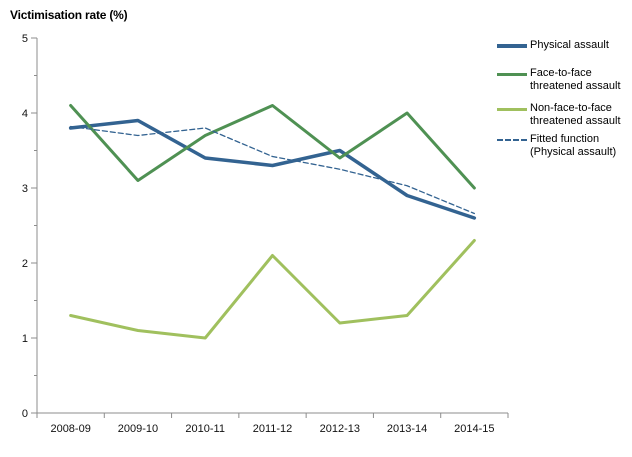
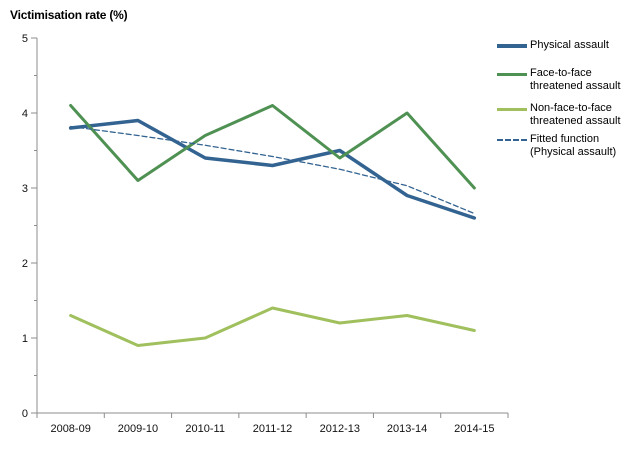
Non-face-to-face threatened assault/2009-10: 1.1 -> 0.9
Fitted function (Physical assault)/2010-11: 3.8 -> 3.6
Non-face-to-face threatened assault/2011-12: 2.1 -> 1.4
Non-face-to-face threatened assault/2014-15: 2.3 -> 1.1
